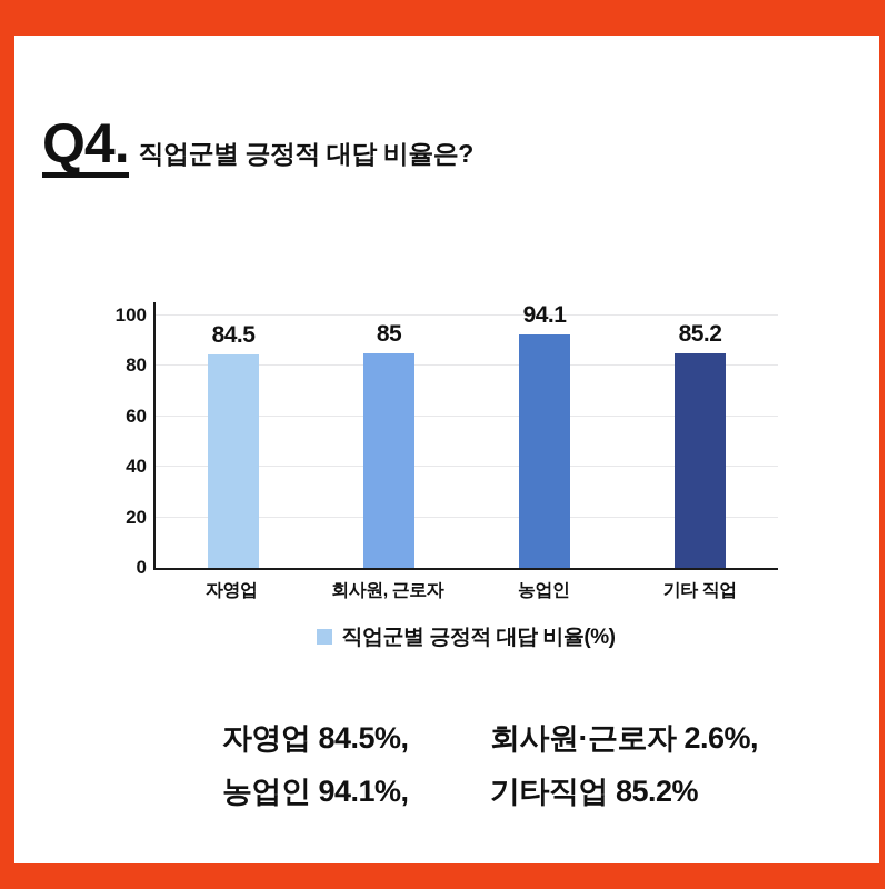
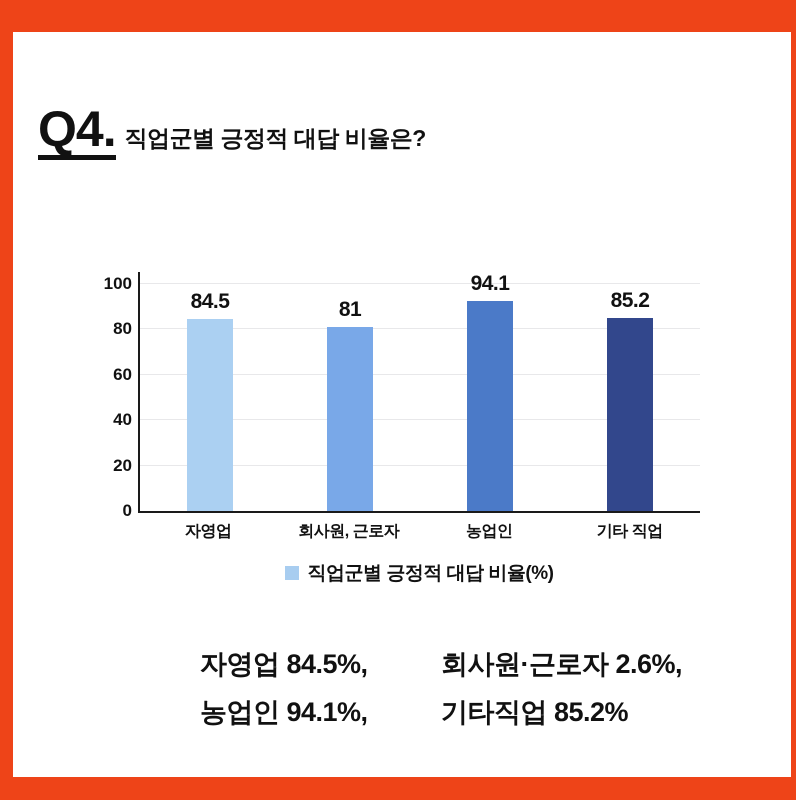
회사원, 근로자: 85 -> 81
